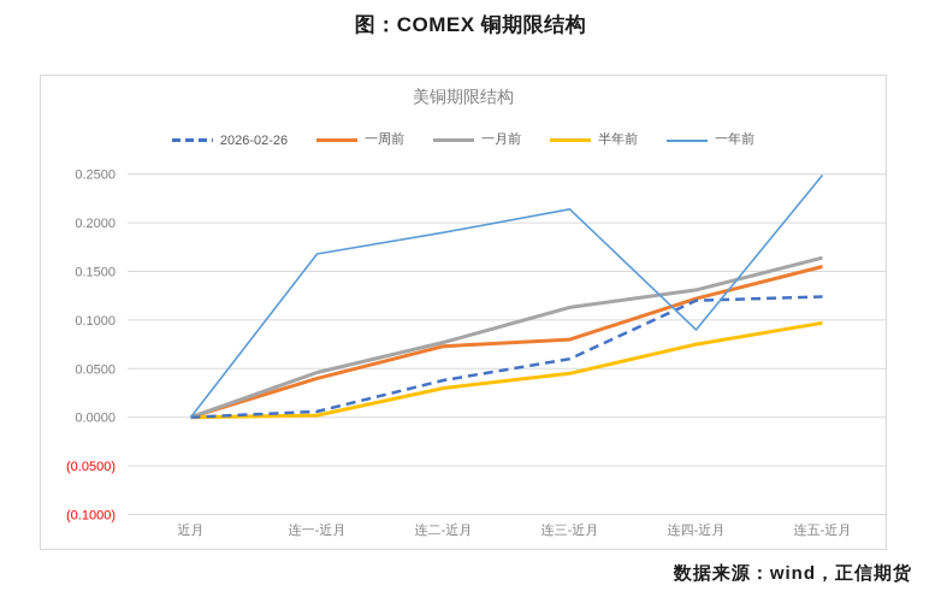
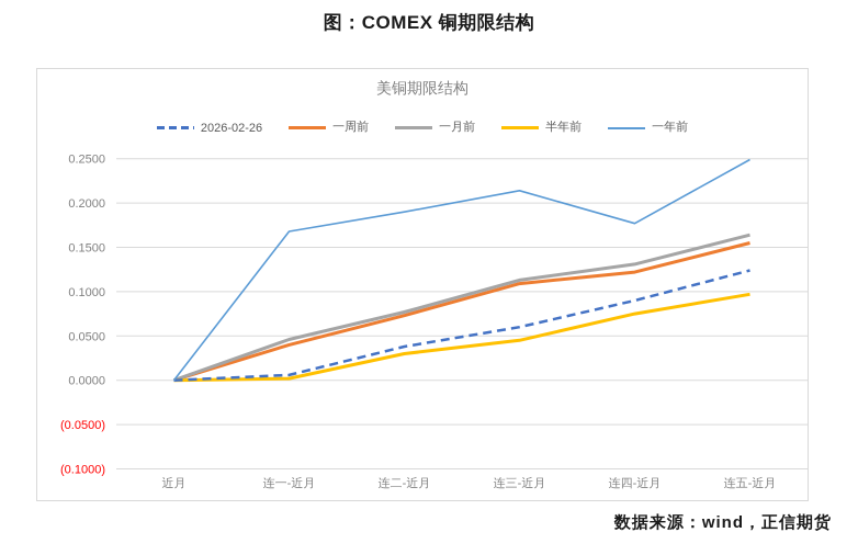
一周前/连三-近月: 0.08 -> 0.11
2026-02-26/连四-近月: 0.12 -> 0.09
一年前/连四-近月: 0.09 -> 0.18
